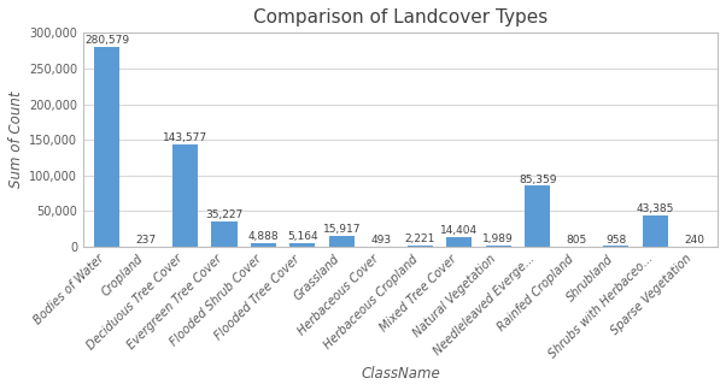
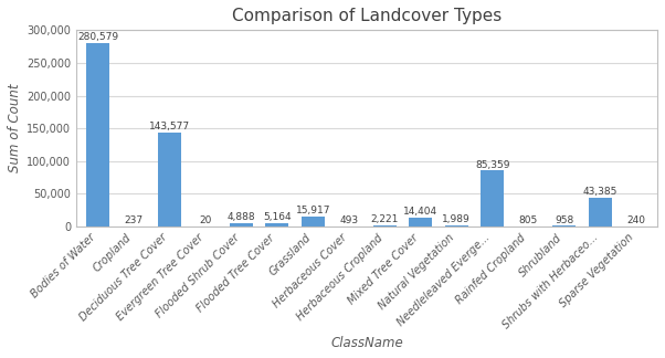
Evergreen Tree Cover: 35,227 -> 20
